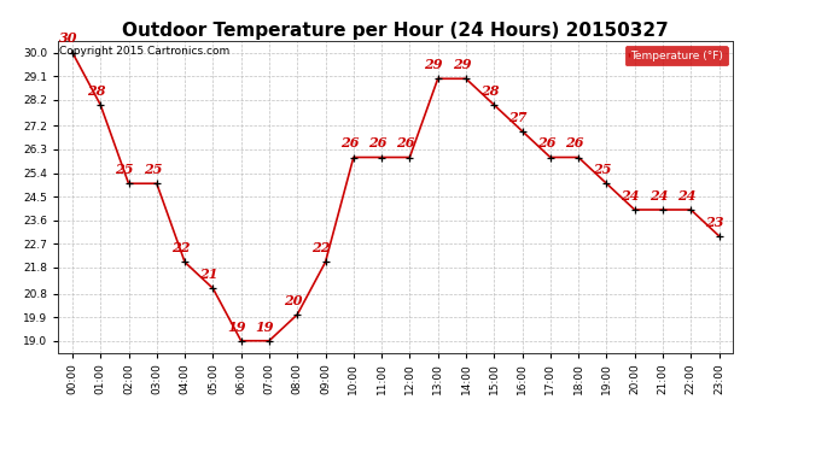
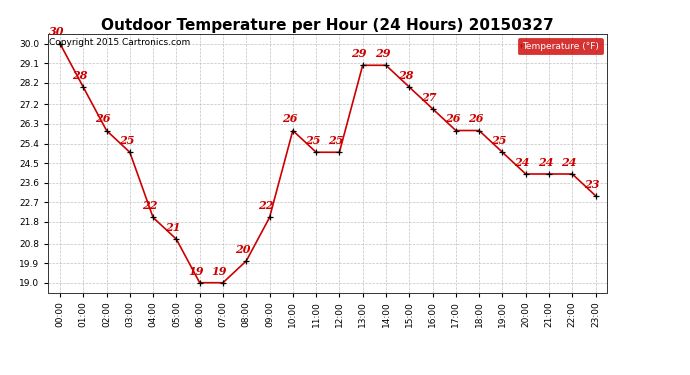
02:00: 25 -> 26
11:00: 26 -> 25
12:00: 26 -> 25
